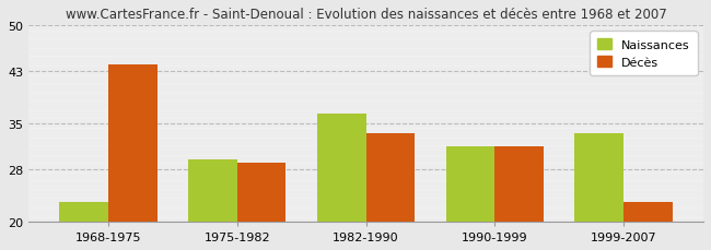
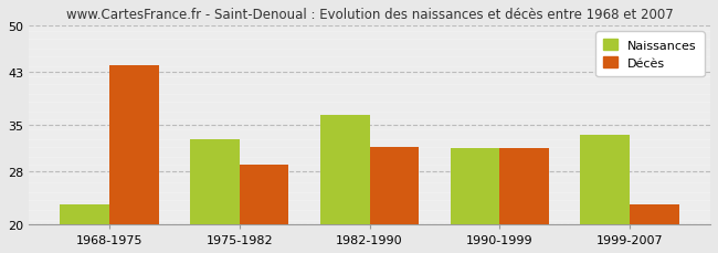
Naissances/1975-1982: 29.5 -> 32.8
Décès/1982-1990: 33.5 -> 31.6
